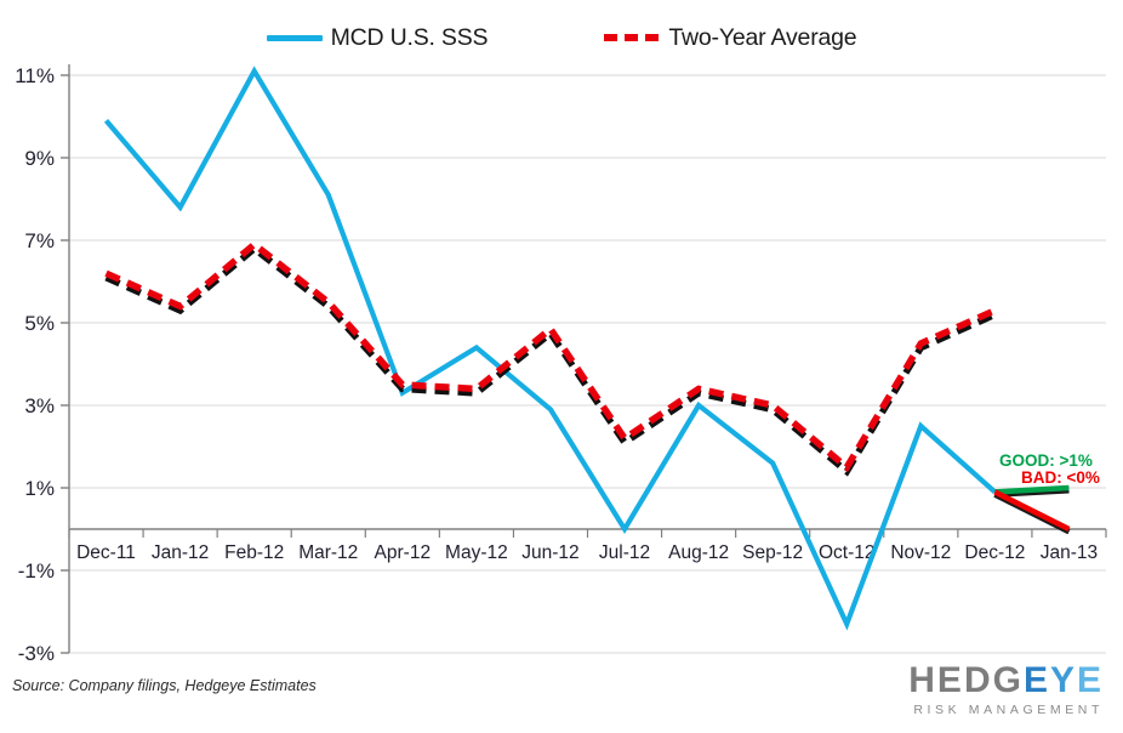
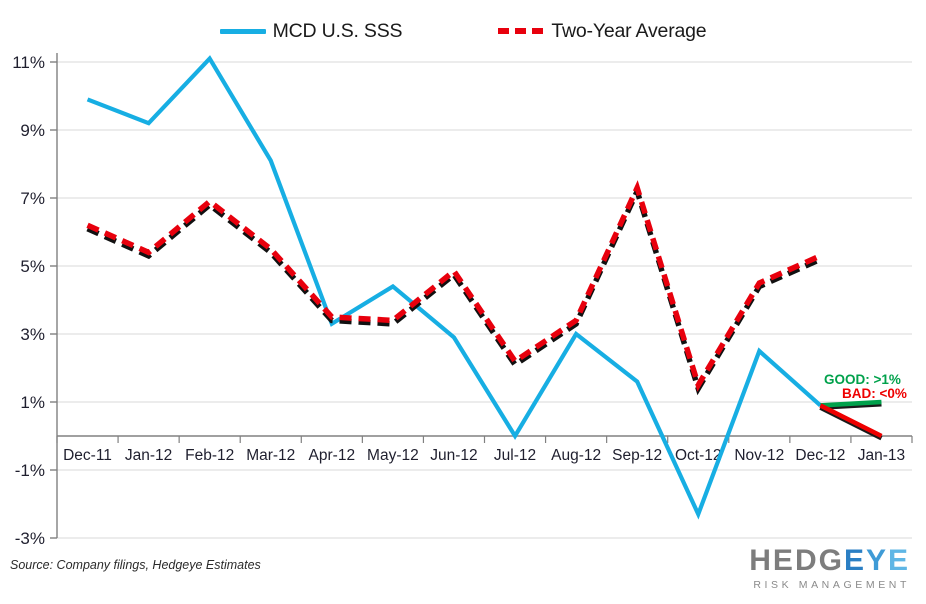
MCD U.S. SSS/Jan-12: 7.8% -> 9.2%
Two-Year Average/Sep-12: 3.0% -> 7.3%
